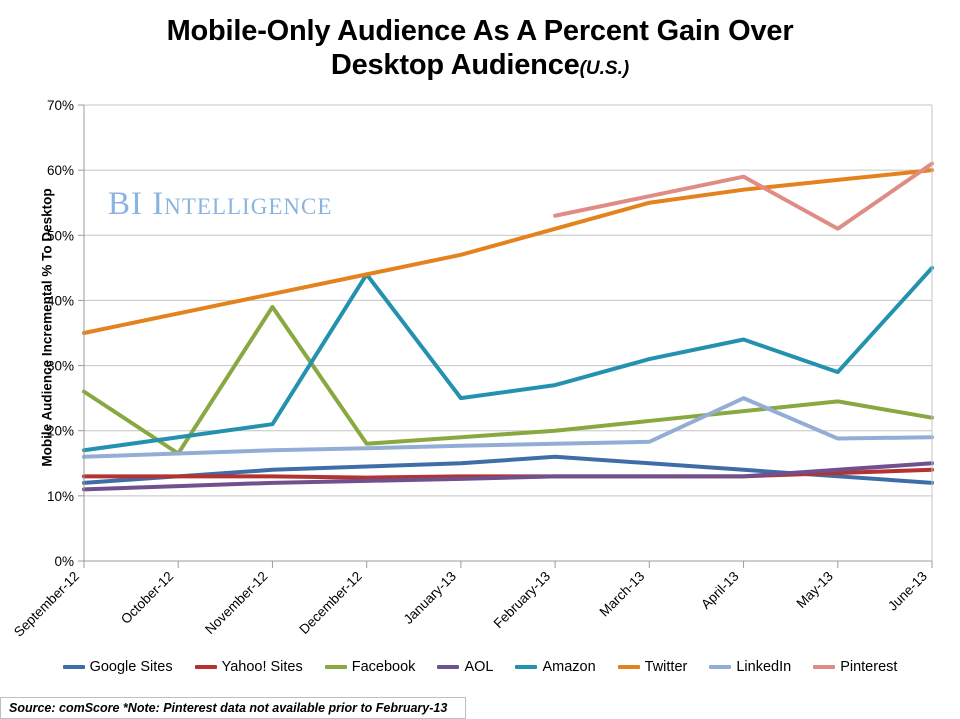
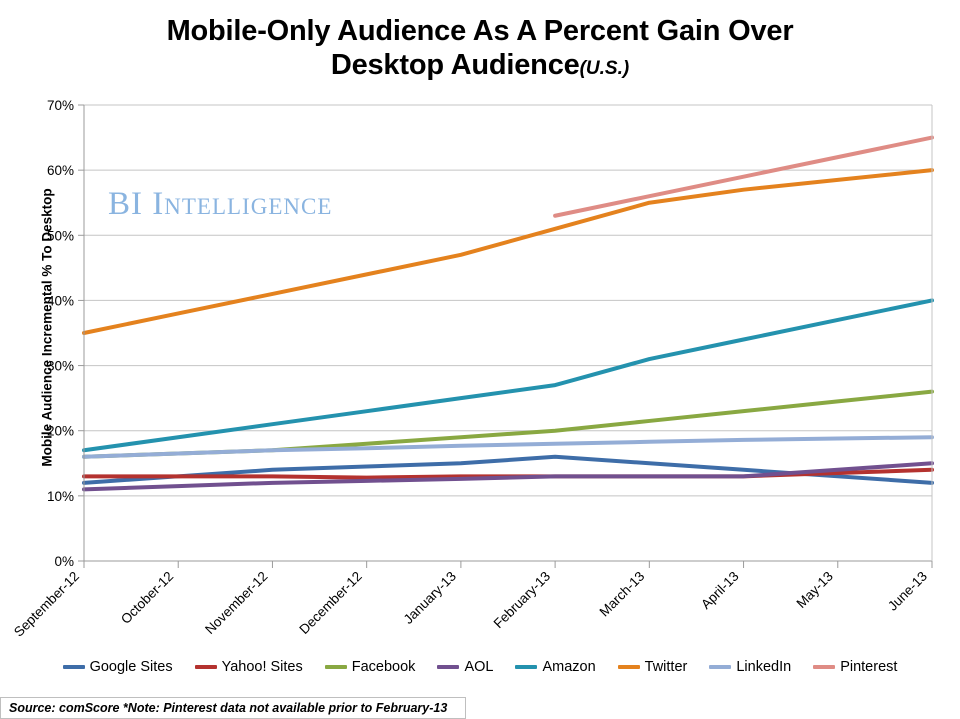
Facebook/September-12: 26% -> 16%
Facebook/November-12: 39% -> 17%
Amazon/December-12: 44% -> 23%
LinkedIn/April-13: 25% -> 19%
Amazon/May-13: 29% -> 37%
Pinterest/May-13: 51% -> 62%
Facebook/June-13: 22% -> 26%
Amazon/June-13: 45% -> 40%
Pinterest/June-13: 61% -> 65%
